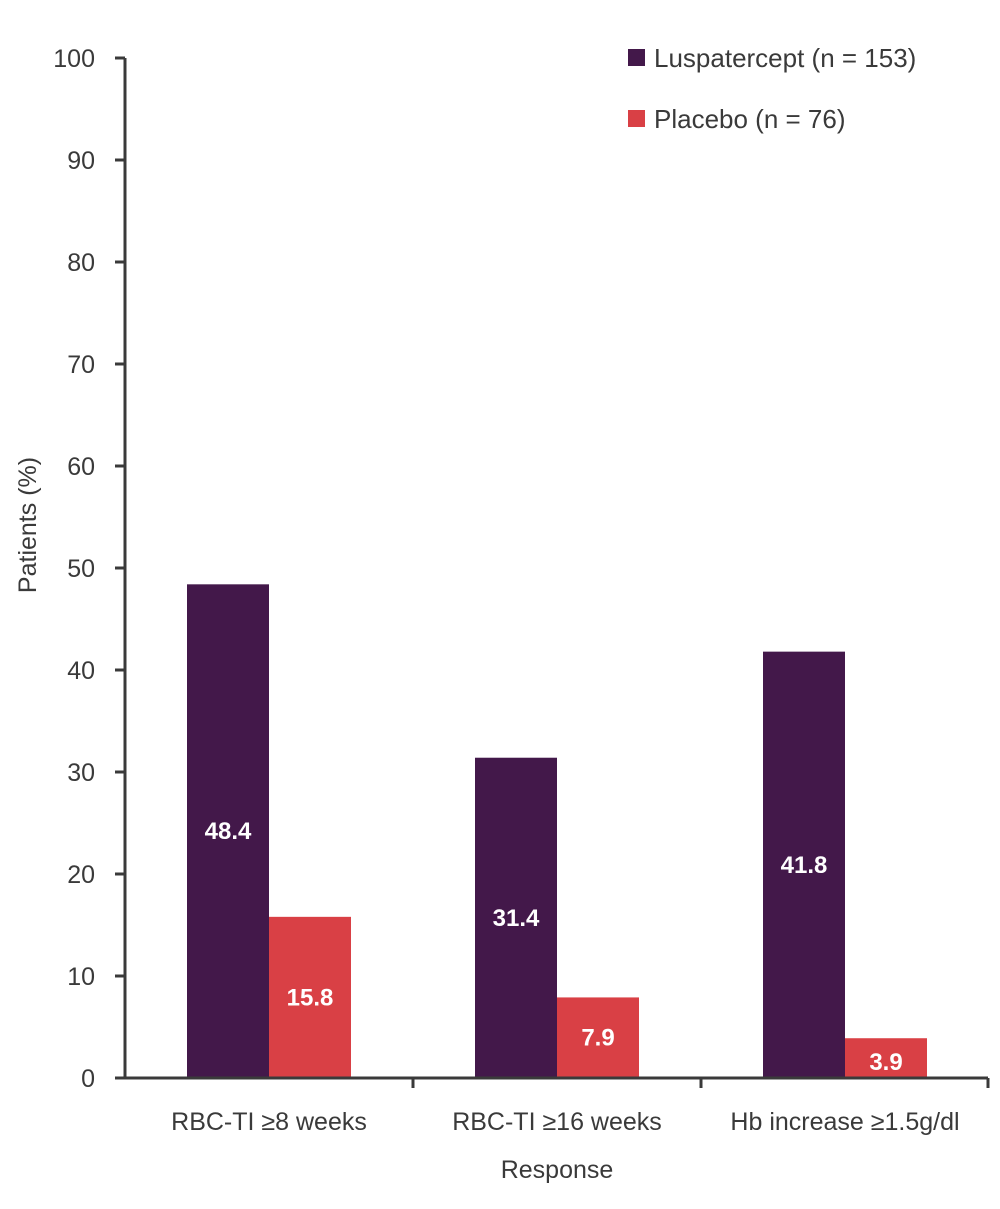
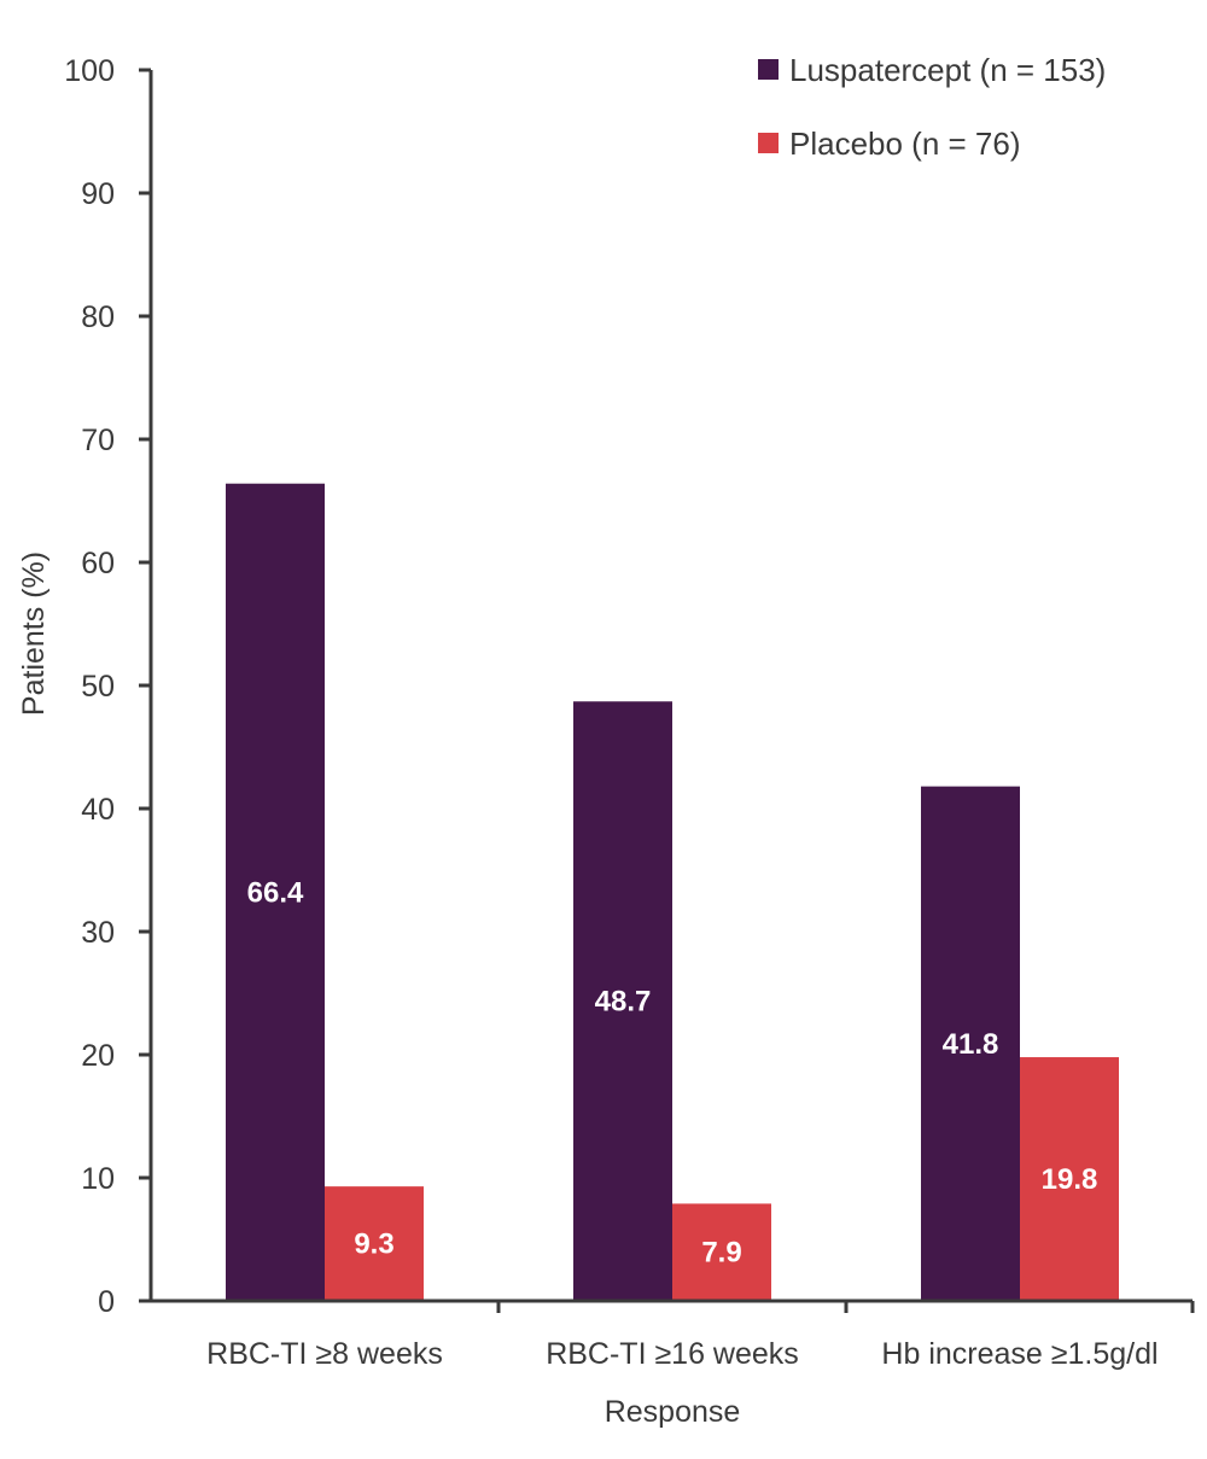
Luspatercept (n = 153)/RBC-TI ≥8 weeks: 48.4 -> 66.4
Placebo (n = 76)/RBC-TI ≥8 weeks: 15.8 -> 9.3
Luspatercept (n = 153)/RBC-TI ≥16 weeks: 31.4 -> 48.7
Placebo (n = 76)/Hb increase ≥1.5g/dl: 3.9 -> 19.8
